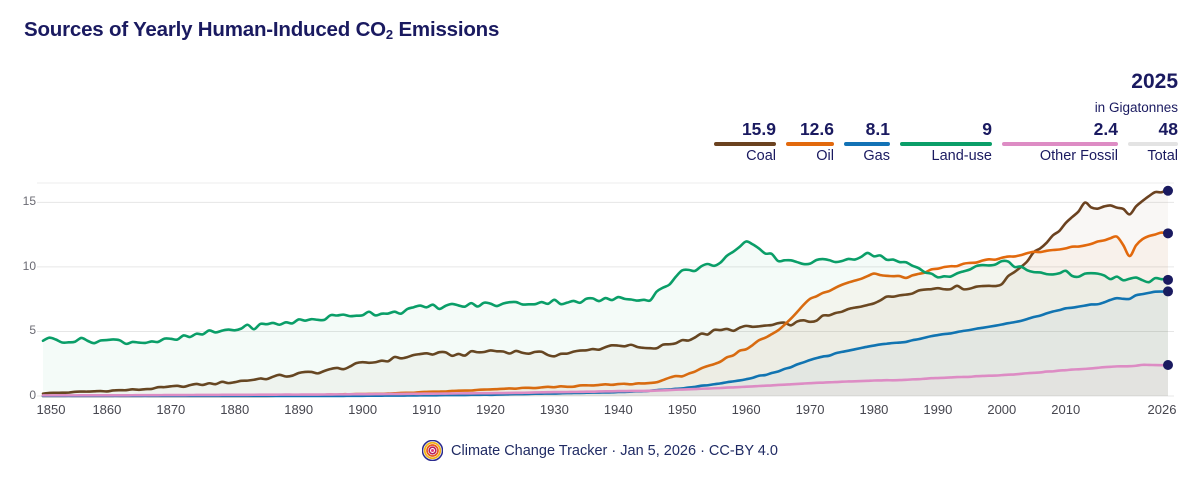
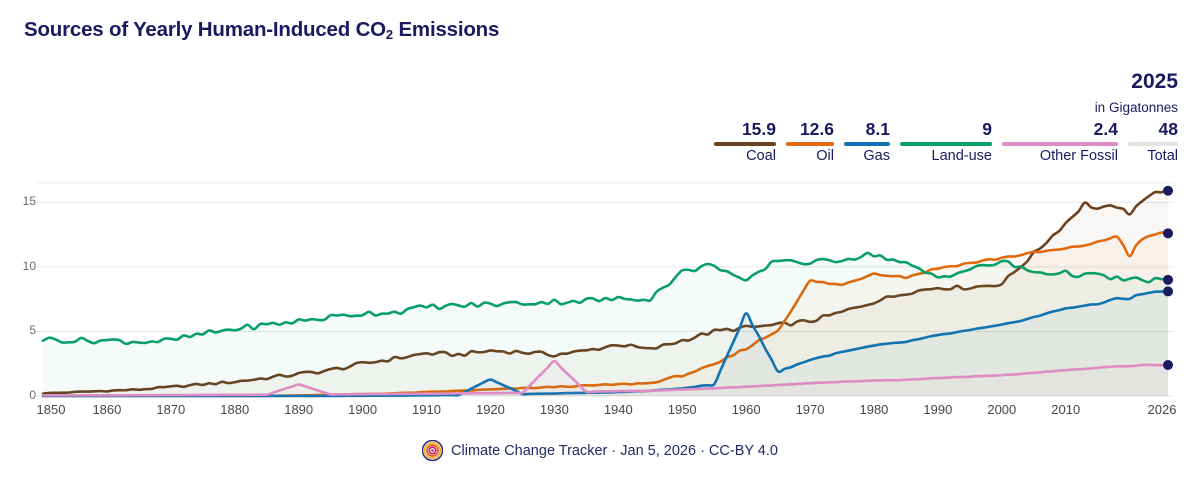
Other Fossil/1890: 0.1 -> 0.9
Gas/1920: 0.1 -> 1.3
Other Fossil/1930: 0.3 -> 2.7
Gas/1960: 1.3 -> 6.4
Land-use/1960: 11.8 -> 8.8
Oil/1970: 7.5 -> 8.9
